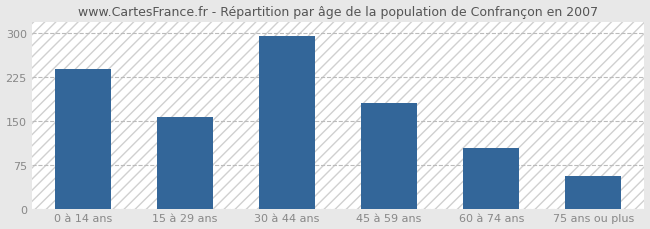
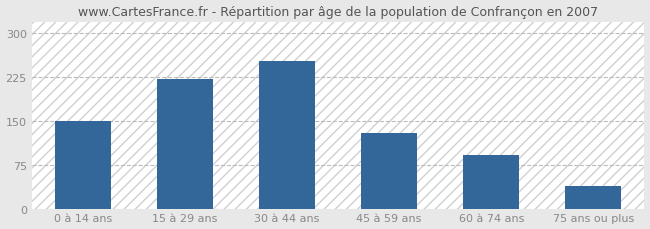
0 à 14 ans: 238 -> 150
15 à 29 ans: 157 -> 222
30 à 44 ans: 295 -> 252
45 à 59 ans: 180 -> 130
60 à 74 ans: 103 -> 92
75 ans ou plus: 55 -> 38
